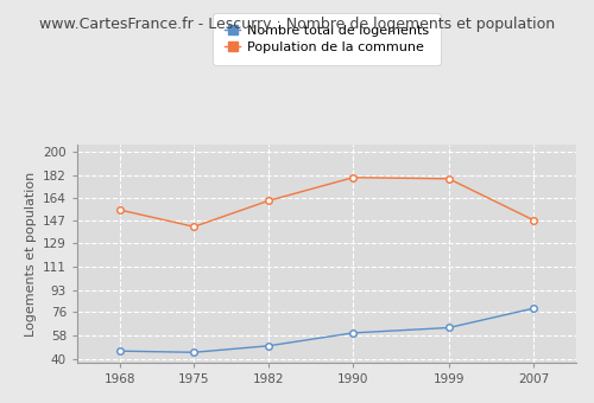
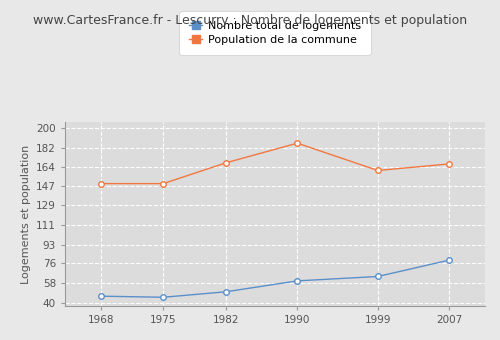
Population de la commune/1968: 155 -> 149
Population de la commune/1975: 142 -> 149
Population de la commune/1982: 162 -> 168
Population de la commune/1990: 180 -> 186
Population de la commune/1999: 179 -> 161
Population de la commune/2007: 147 -> 167
